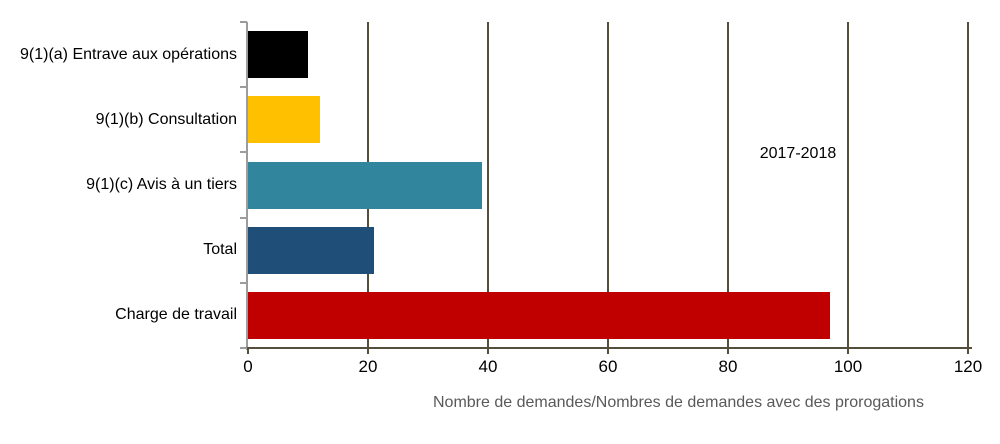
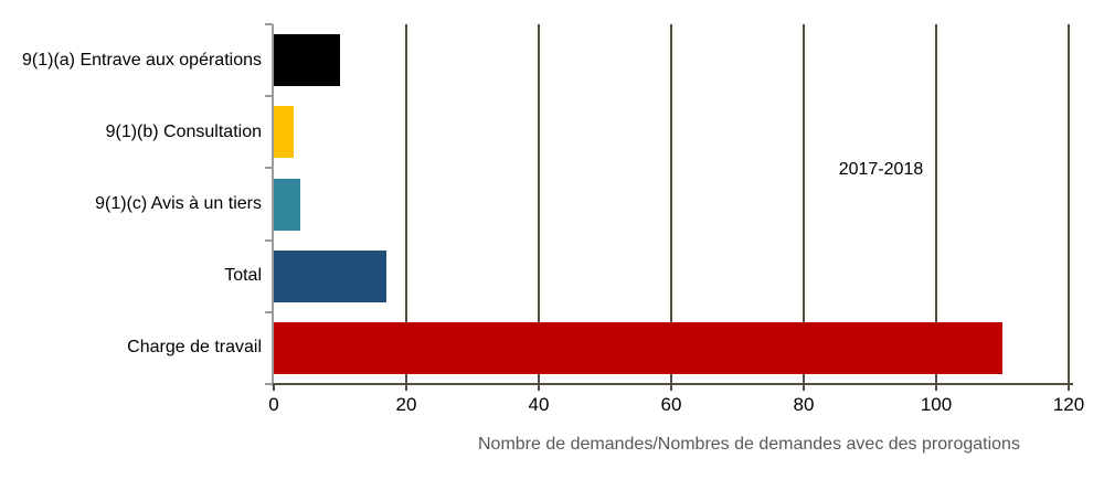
9(1)(b) Consultation: 12 -> 3
9(1)(c) Avis à un tiers: 39 -> 4
Total: 21 -> 17
Charge de travail: 97 -> 110
